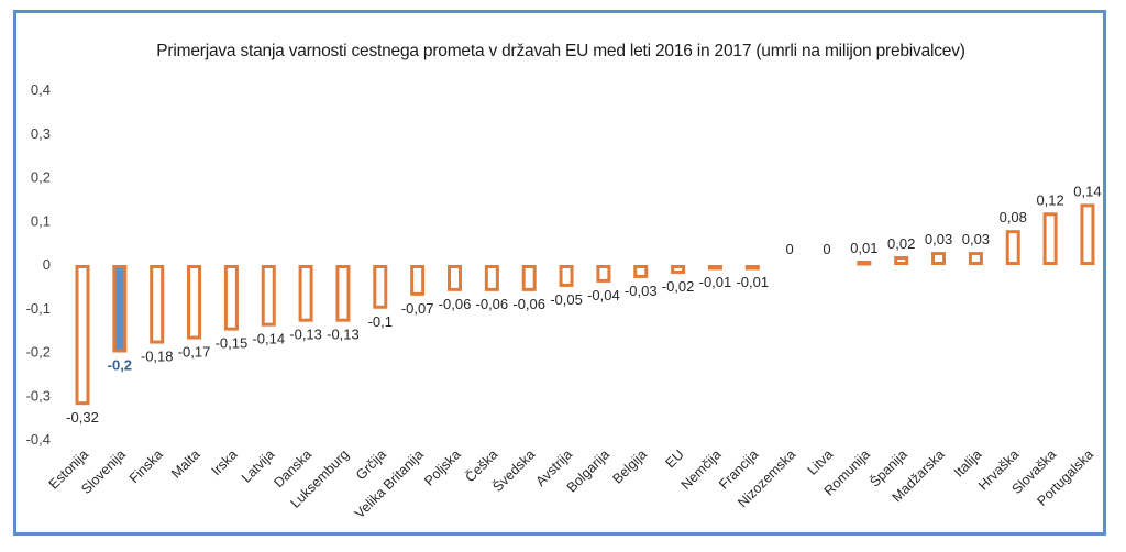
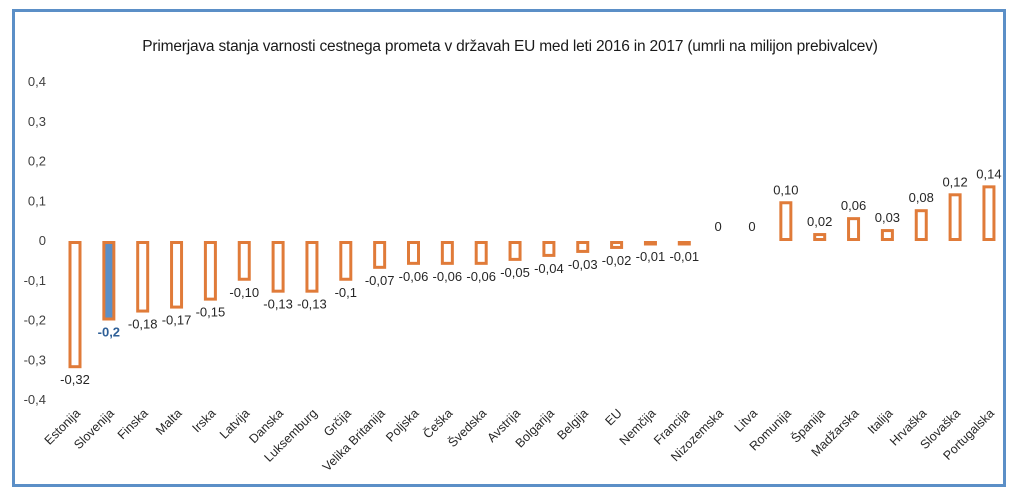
Latvija: -0,14 -> -0,10
Romunija: 0,01 -> 0,10
Madžarska: 0,03 -> 0,06
